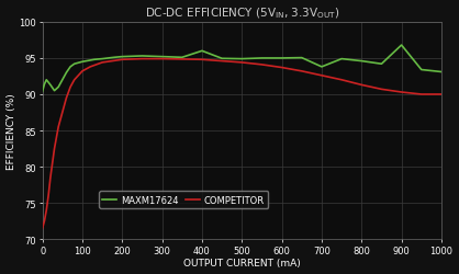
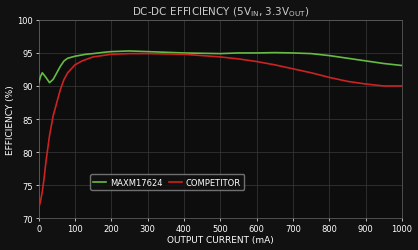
MAXM17624/400: 96.0 -> 95.0
MAXM17624/700: 93.8 -> 95.0
MAXM17624/900: 96.8 -> 93.8
